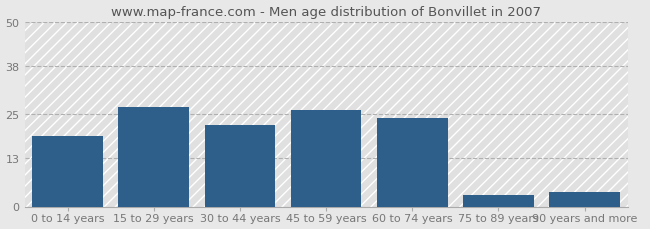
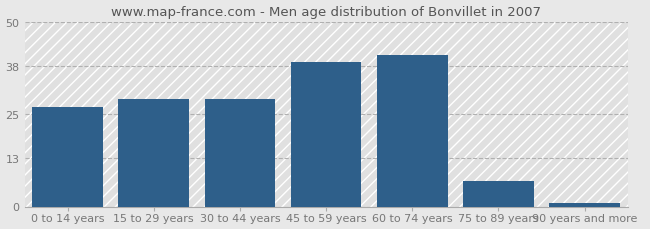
0 to 14 years: 19 -> 27
15 to 29 years: 27 -> 29
30 to 44 years: 22 -> 29
45 to 59 years: 26 -> 39
60 to 74 years: 24 -> 41
75 to 89 years: 3 -> 7
90 years and more: 4 -> 1
